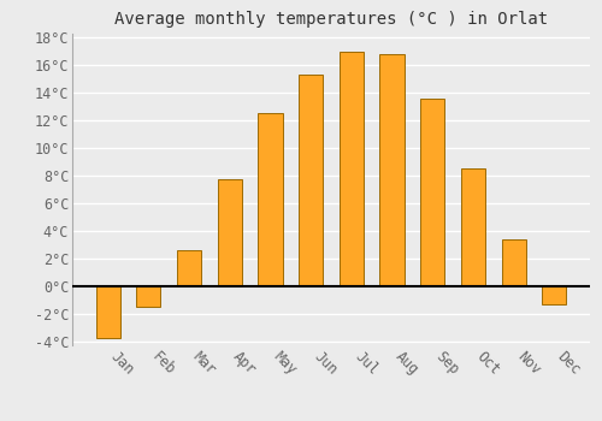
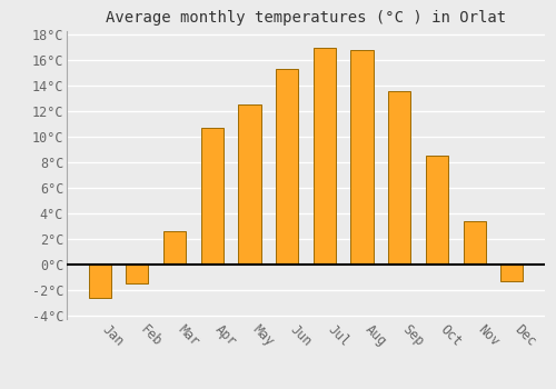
Jan: -3.8°C -> -2.6°C
Apr: 7.7°C -> 10.7°C
